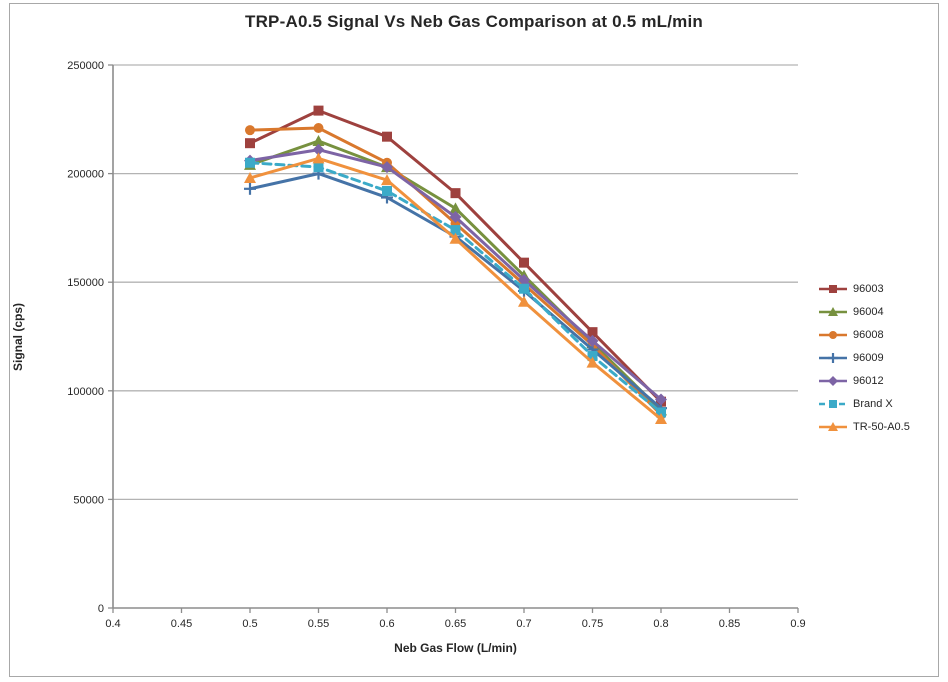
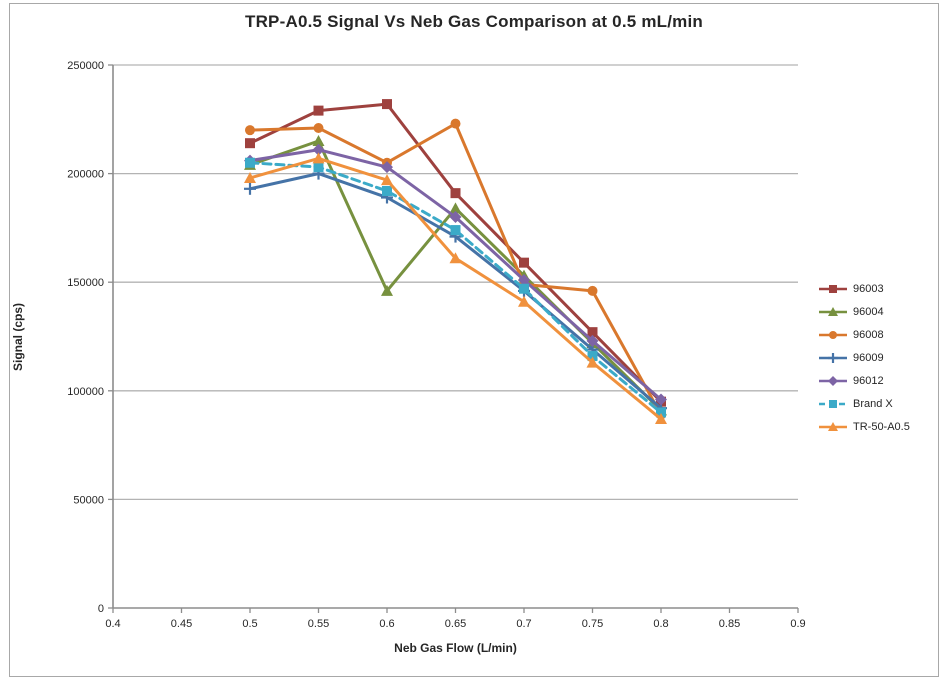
96003/0.6: 217000 -> 232000
96004/0.6: 203000 -> 146000
96008/0.65: 177000 -> 223000
TR-50-A0.5/0.65: 170000 -> 161000
96008/0.75: 121000 -> 146000
